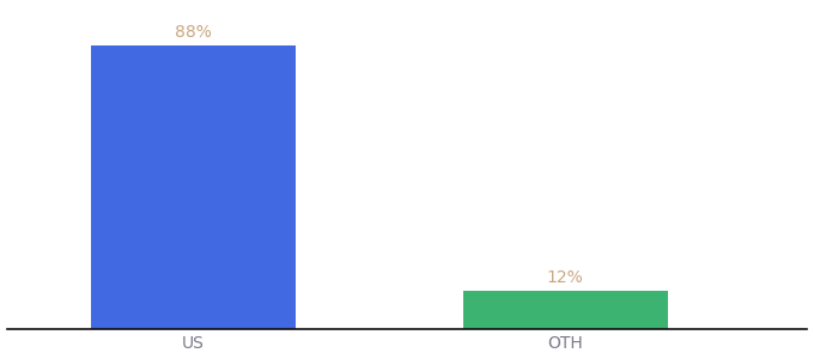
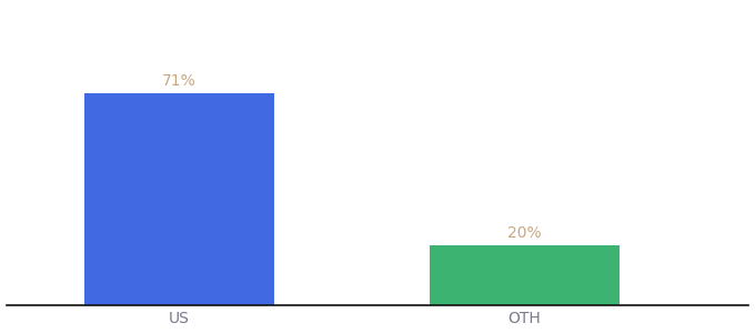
US: 88% -> 71%
OTH: 12% -> 20%
